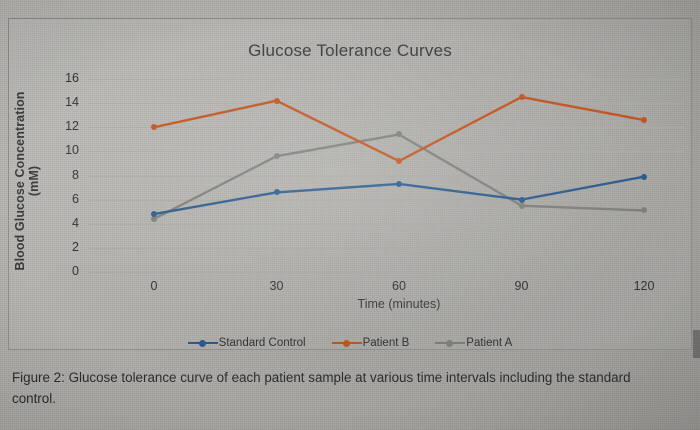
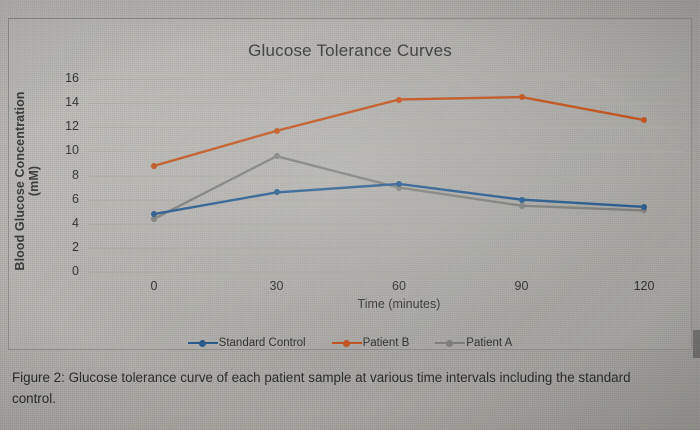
Patient B/0: 12.0 -> 8.8
Patient B/30: 14.2 -> 11.7
Patient B/60: 9.2 -> 14.3
Patient A/60: 11.4 -> 7.0
Standard Control/120: 7.9 -> 5.4
